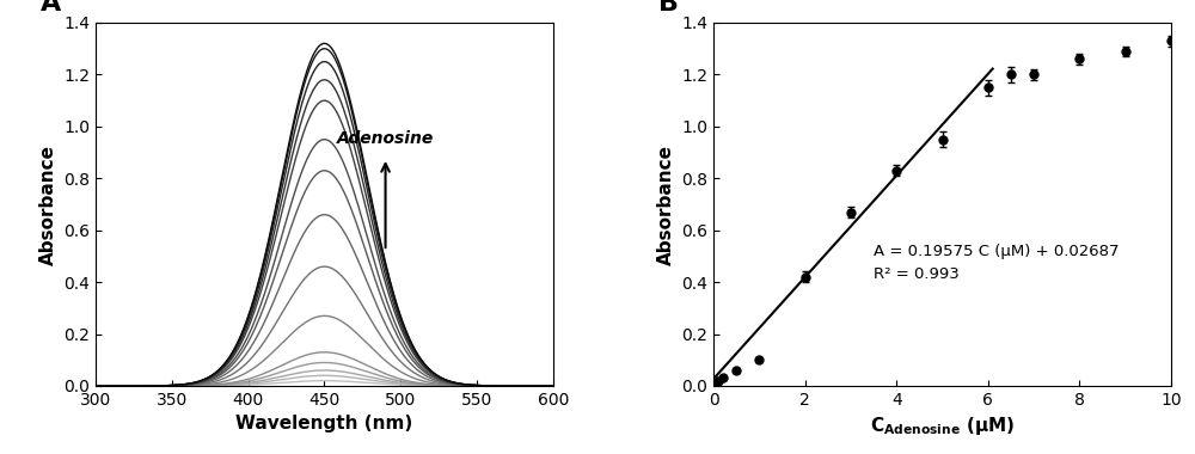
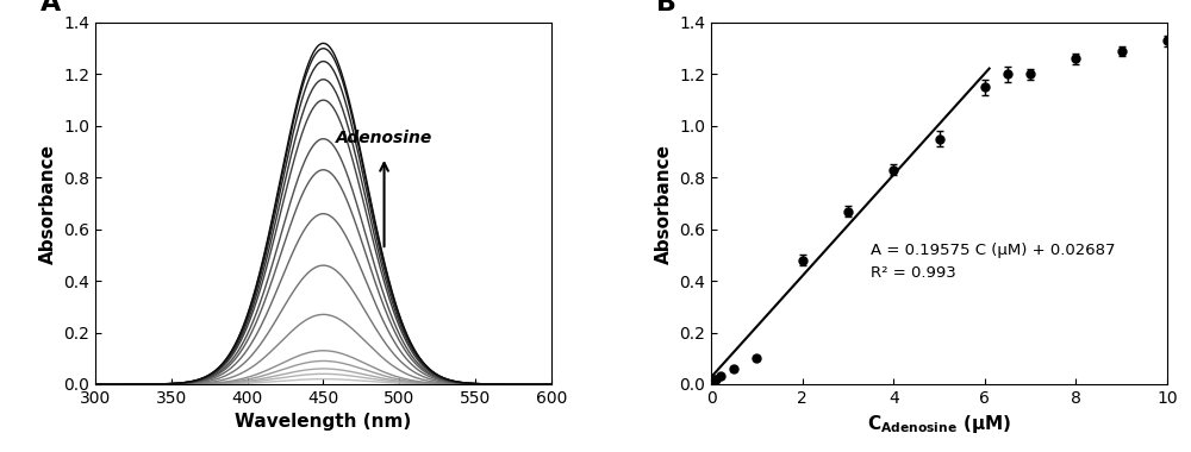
2: 0.42 -> 0.48
